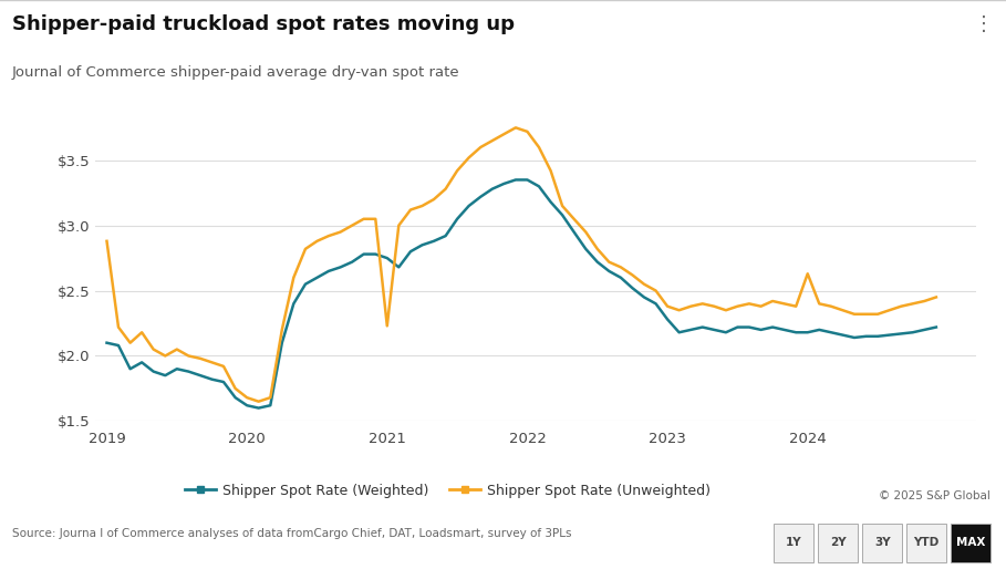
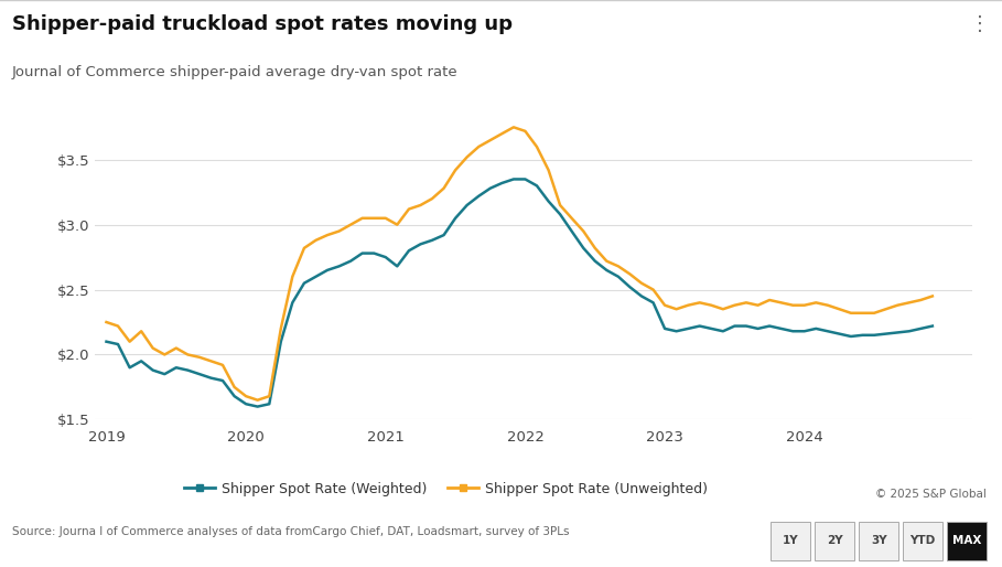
Shipper Spot Rate (Unweighted)/2019: $2.88 -> $2.25
Shipper Spot Rate (Unweighted)/2021: $2.23 -> $3.05
Shipper Spot Rate (Weighted)/2023: $2.28 -> $2.20
Shipper Spot Rate (Unweighted)/2024: $2.63 -> $2.38
